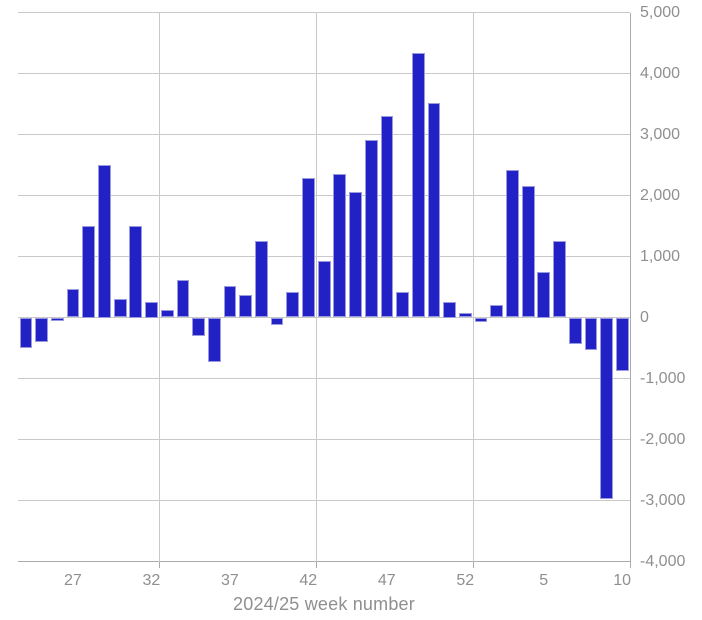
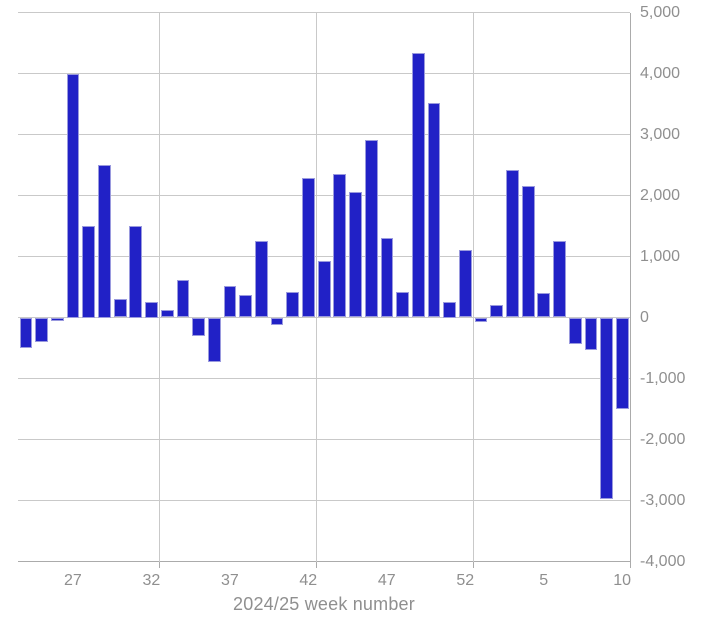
27: 500 -> 4000
47: 3300 -> 1300
52: 100 -> 1100
5: 800 -> 400
10: -900 -> -1500
